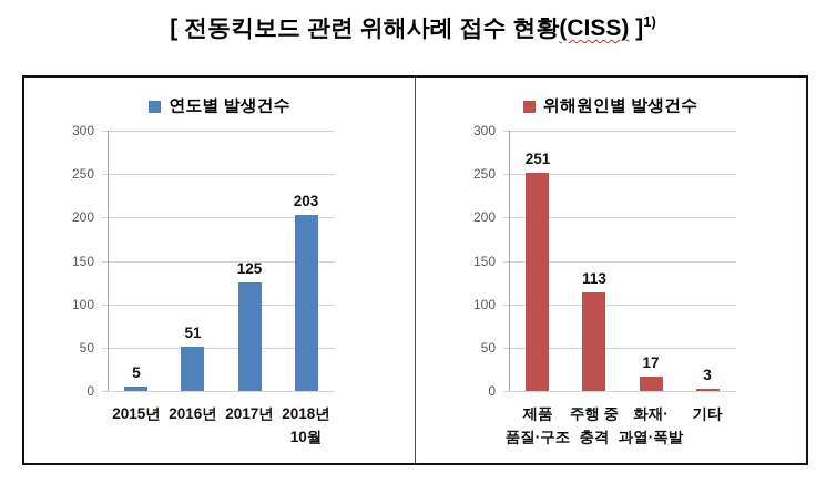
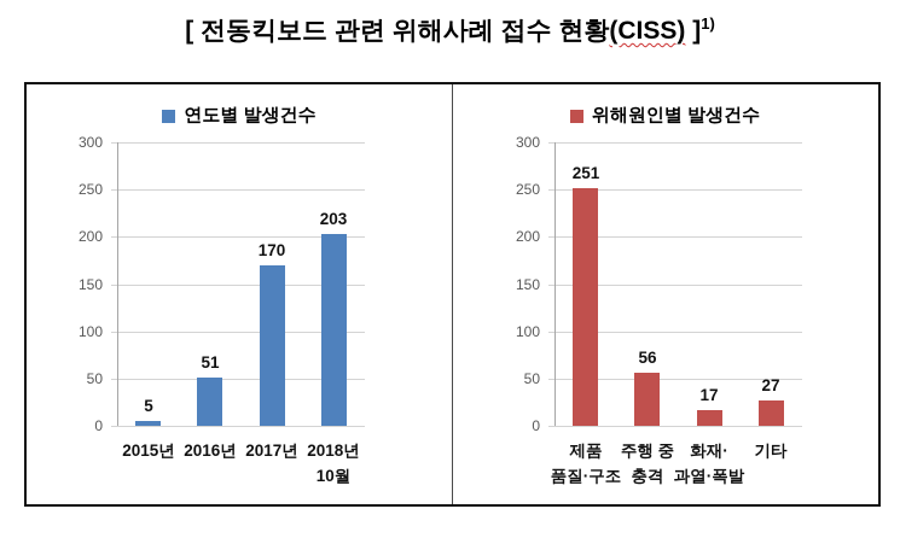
연도별 발생건수/2017년: 125 -> 170
위해원인별 발생건수/주행 중 충격: 113 -> 56
위해원인별 발생건수/기타: 3 -> 27
